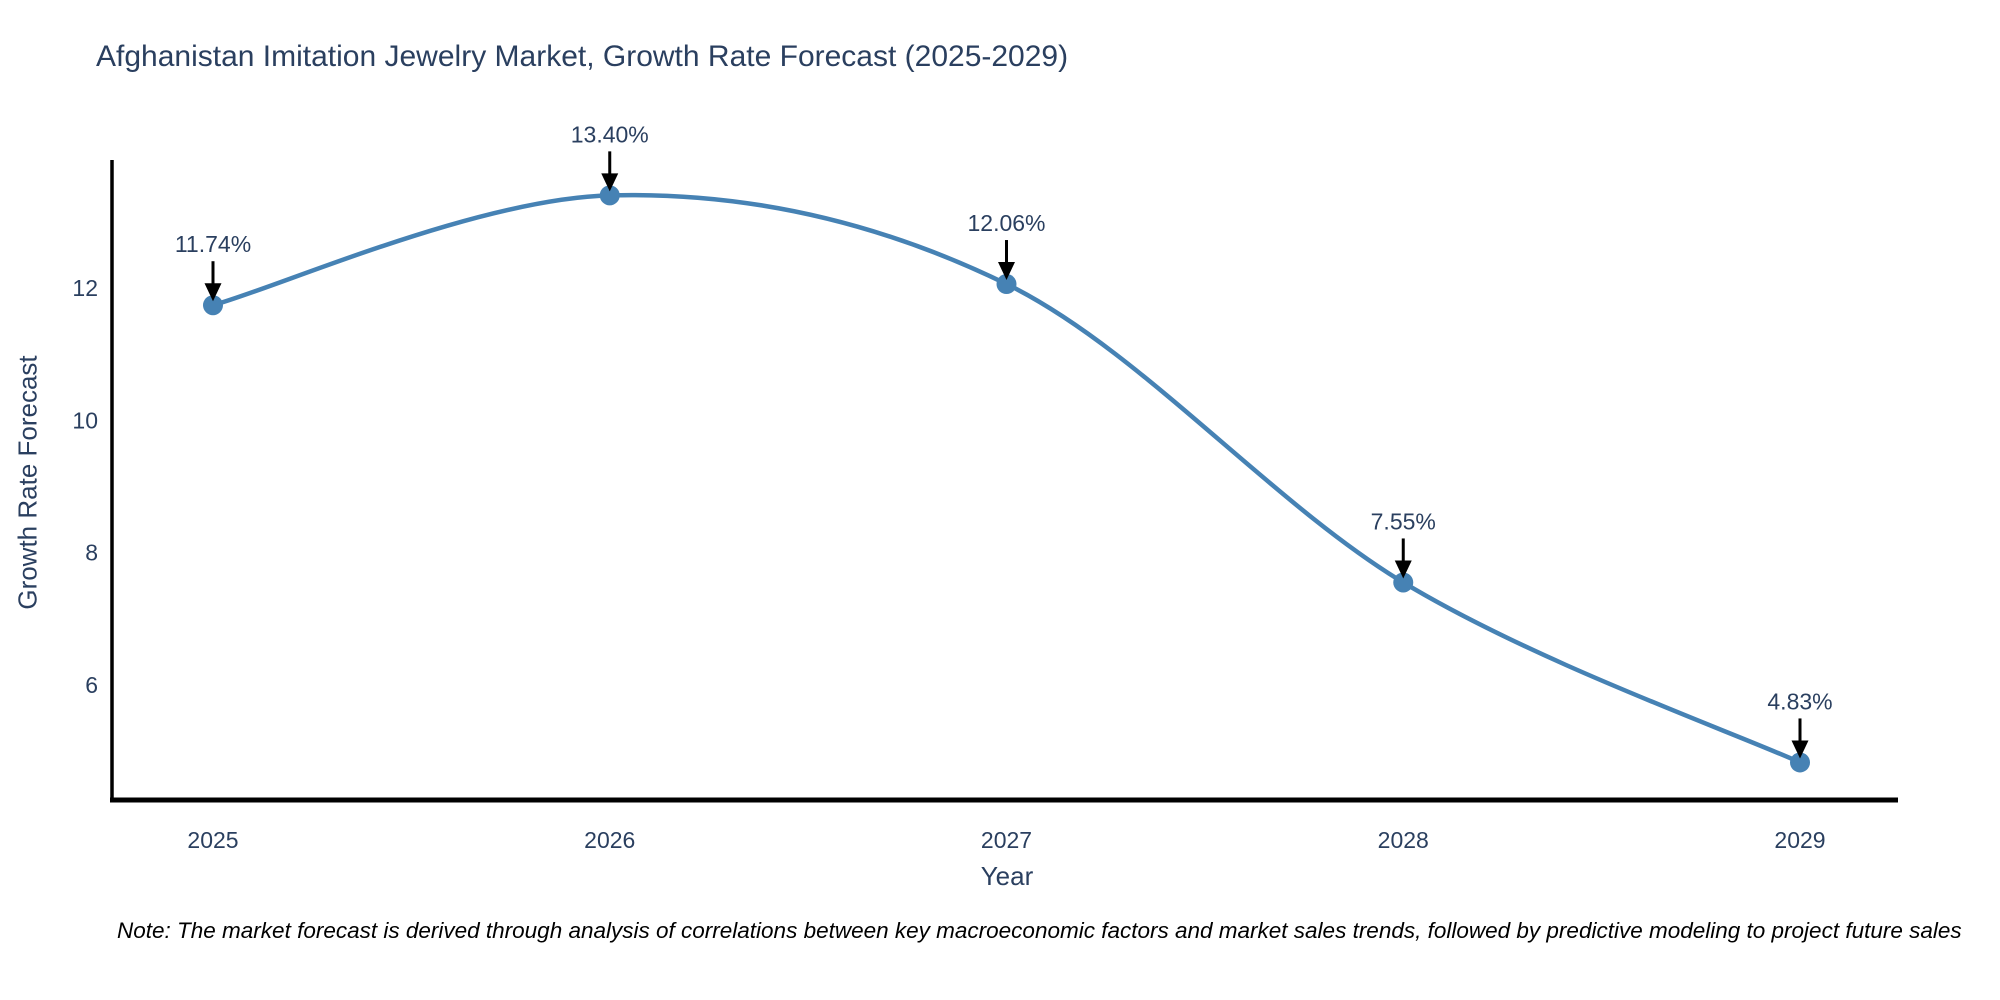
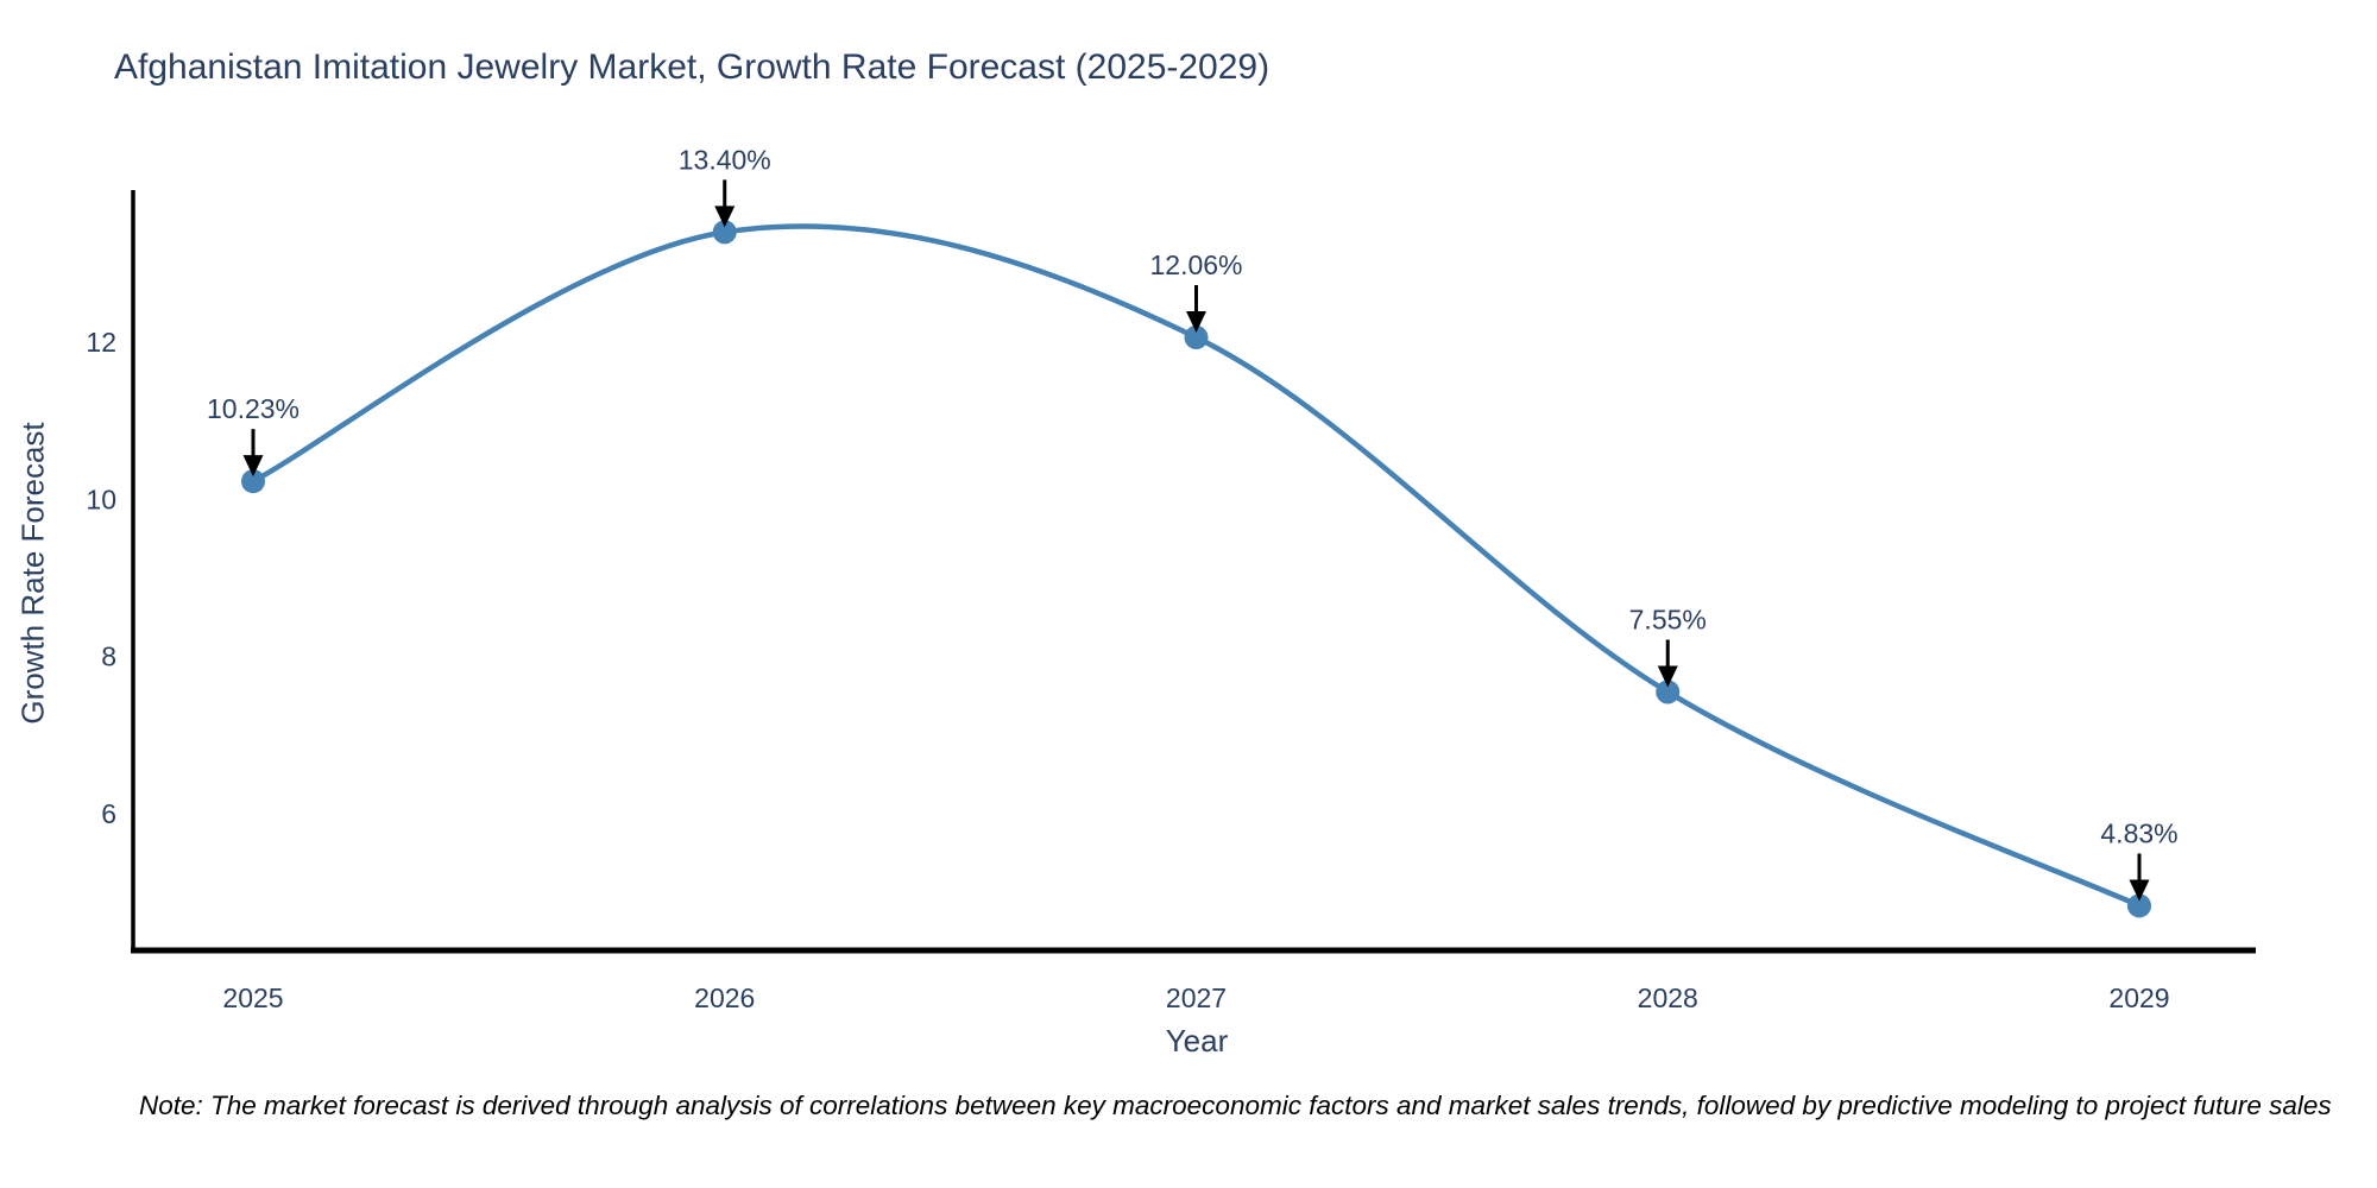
2025: 11.74% -> 10.23%
